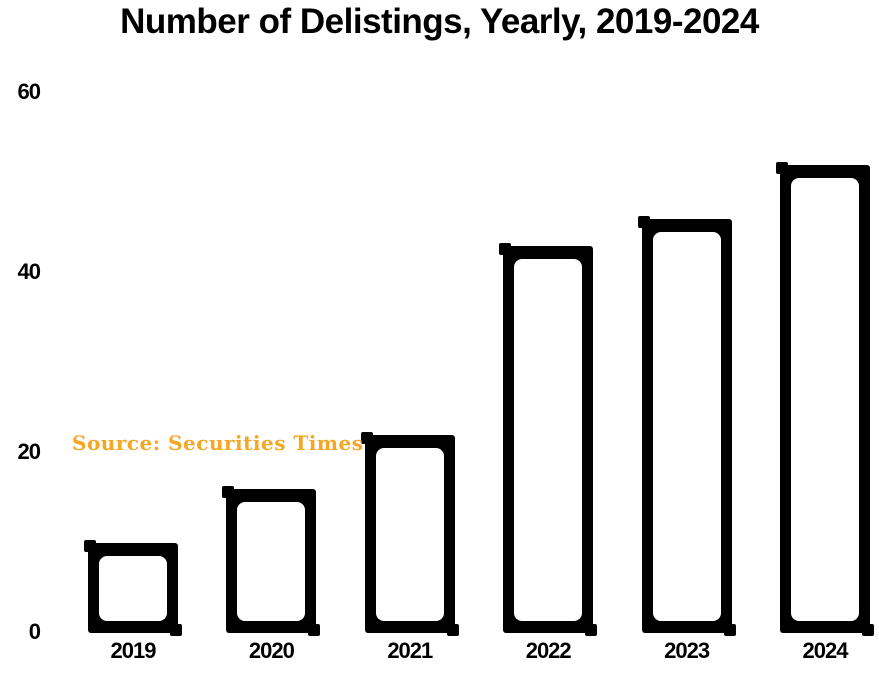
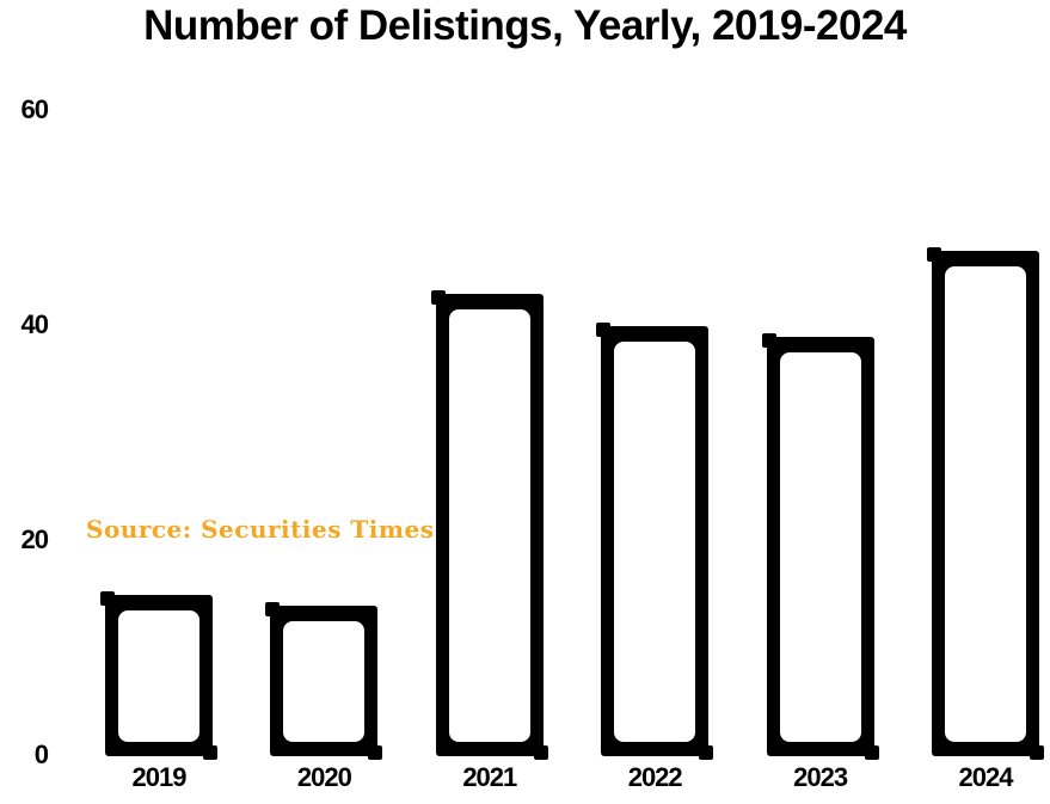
2019: 10 -> 15
2020: 16 -> 14
2021: 22 -> 43
2022: 43 -> 40
2023: 46 -> 39
2024: 52 -> 47
